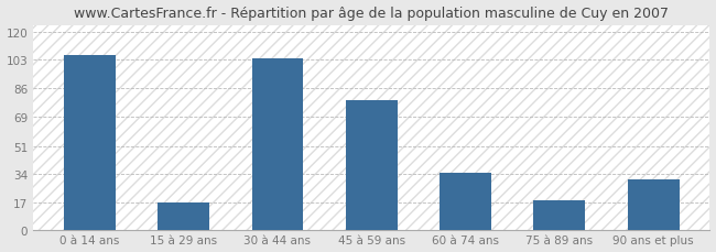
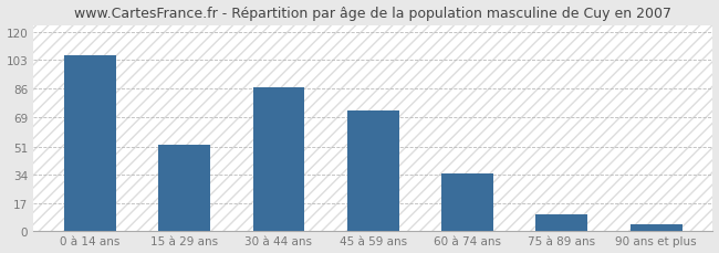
15 à 29 ans: 17 -> 52
30 à 44 ans: 104 -> 87
45 à 59 ans: 79 -> 73
75 à 89 ans: 18 -> 10
90 ans et plus: 31 -> 4
